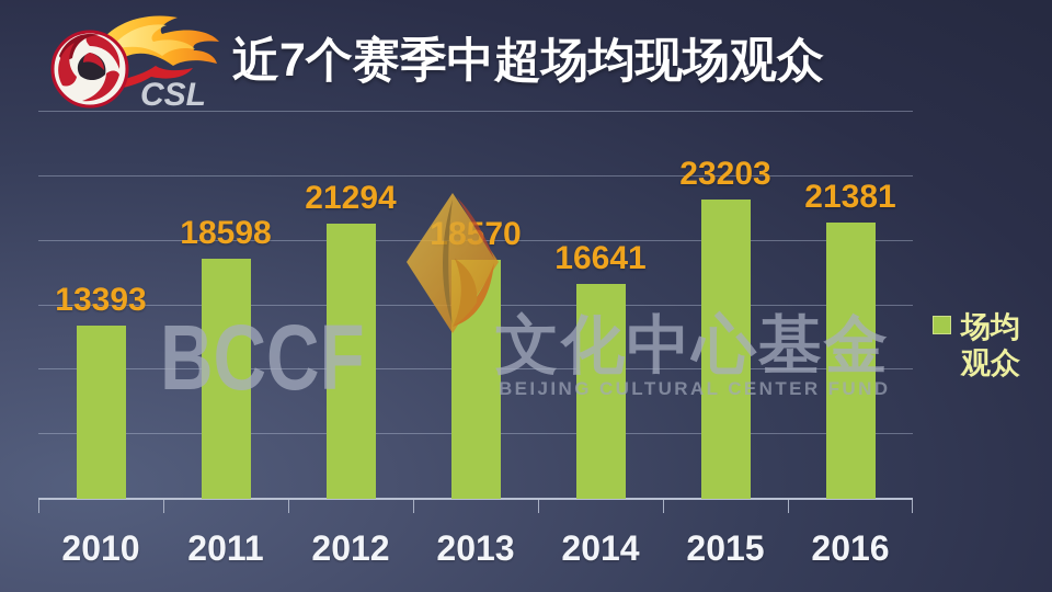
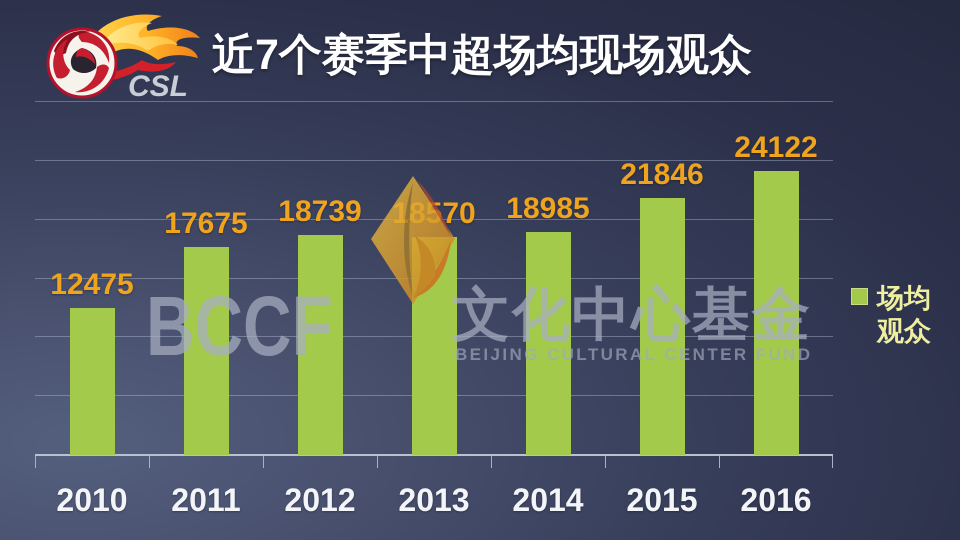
2010: 13393 -> 12475
2011: 18598 -> 17675
2012: 21294 -> 18739
2014: 16641 -> 18985
2015: 23203 -> 21846
2016: 21381 -> 24122
